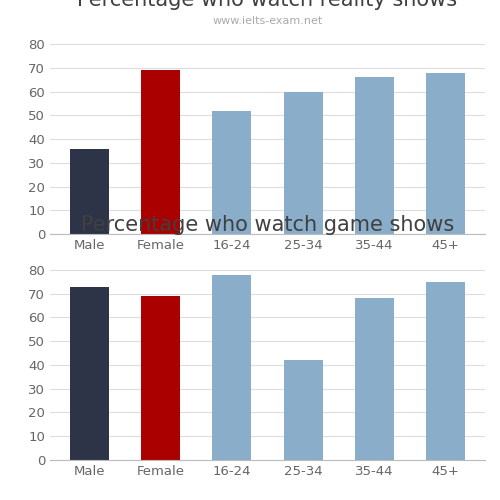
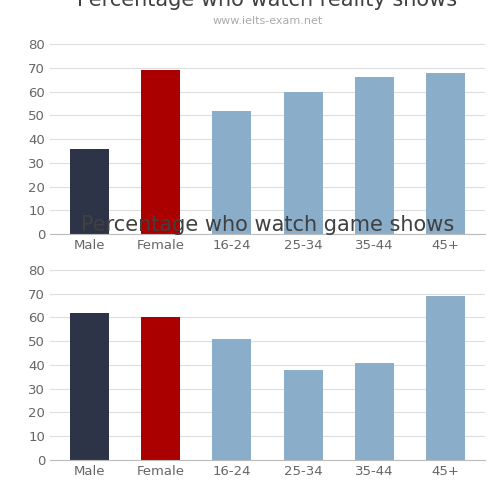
Percentage who watch game shows/Male: 73 -> 62
Percentage who watch game shows/Female: 69 -> 60
Percentage who watch game shows/16-24: 78 -> 51
Percentage who watch game shows/25-34: 42 -> 38
Percentage who watch game shows/35-44: 68 -> 41
Percentage who watch game shows/45+: 75 -> 69
